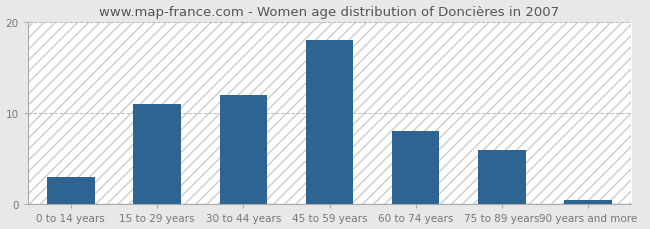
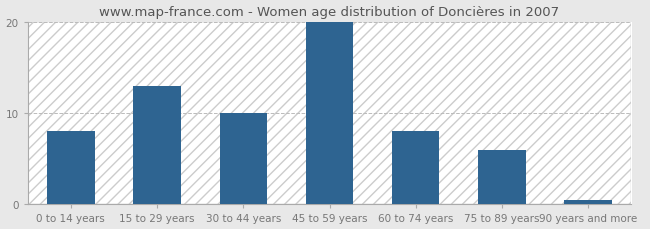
0 to 14 years: 3.0 -> 8.0
15 to 29 years: 11.0 -> 13.0
30 to 44 years: 12.0 -> 10.0
45 to 59 years: 18.0 -> 20.0
